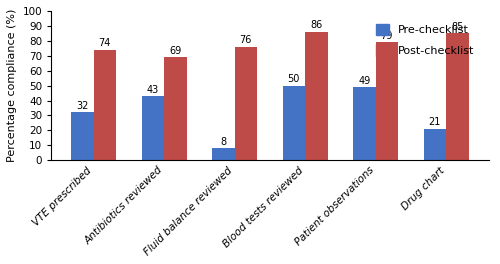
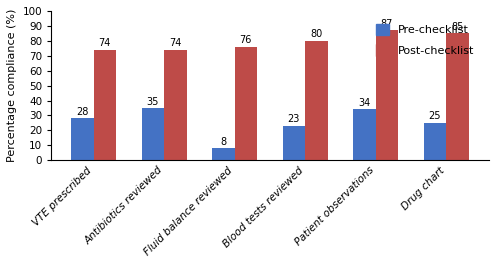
Pre-checklist/VTE prescribed: 32 -> 28
Pre-checklist/Antibiotics reviewed: 43 -> 35
Post-checklist/Antibiotics reviewed: 69 -> 74
Pre-checklist/Blood tests reviewed: 50 -> 23
Post-checklist/Blood tests reviewed: 86 -> 80
Pre-checklist/Patient observations: 49 -> 34
Post-checklist/Patient observations: 79 -> 87
Pre-checklist/Drug chart: 21 -> 25
